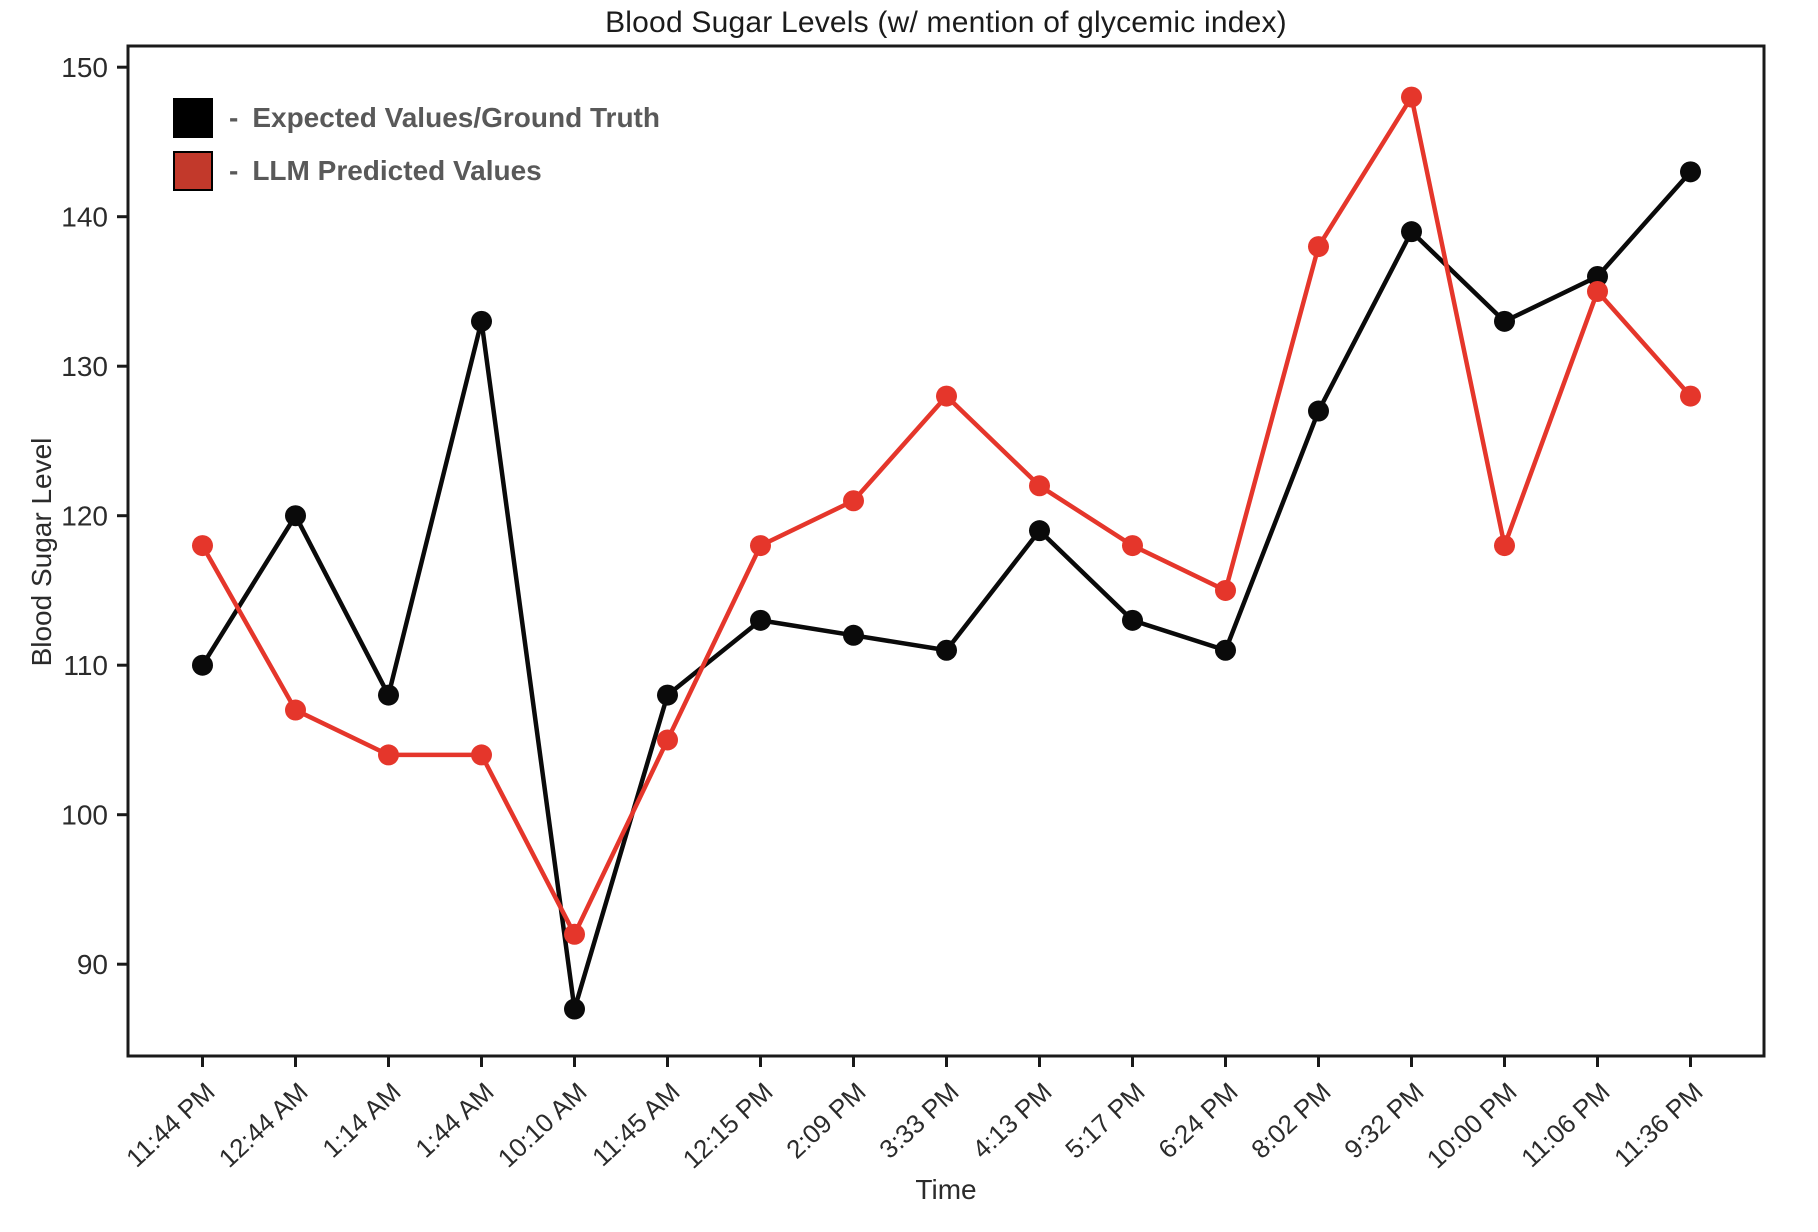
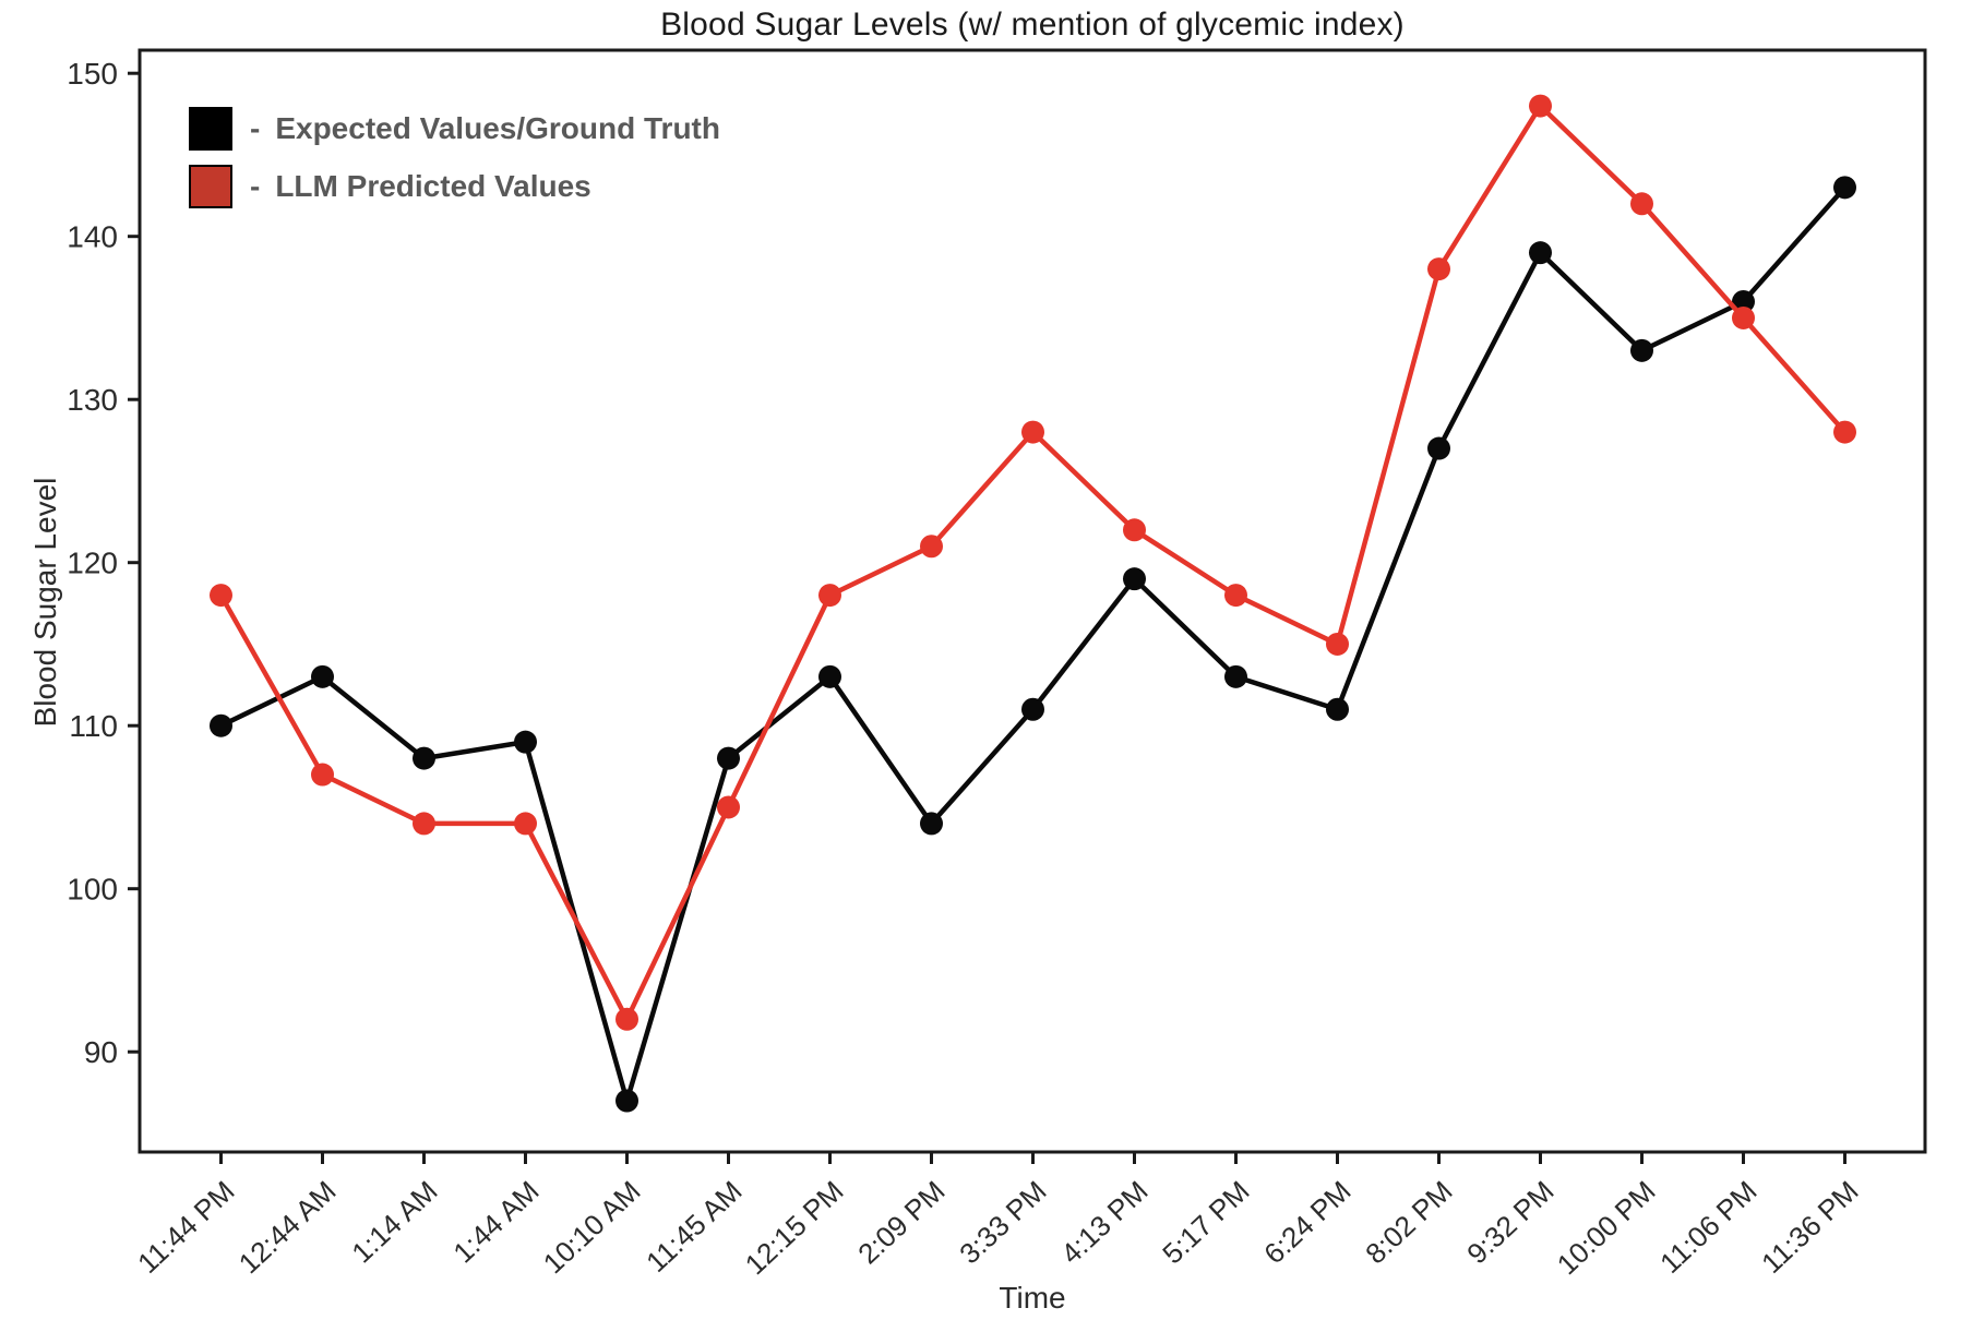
Expected Values/Ground Truth/12:44 AM: 120 -> 113
Expected Values/Ground Truth/1:44 AM: 133 -> 109
Expected Values/Ground Truth/2:09 PM: 112 -> 104
LLM Predicted Values/10:00 PM: 118 -> 142
